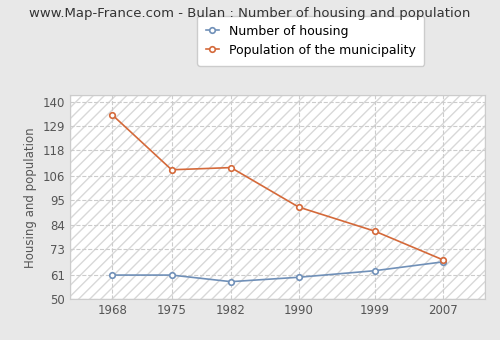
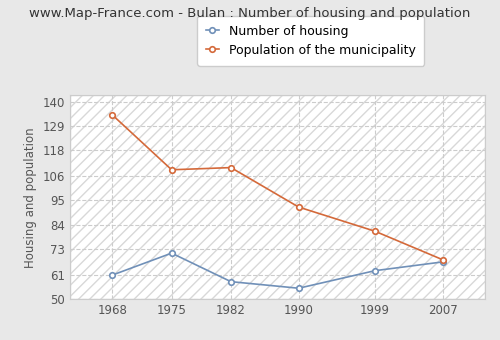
Number of housing/1975: 61 -> 71
Number of housing/1990: 60 -> 55
